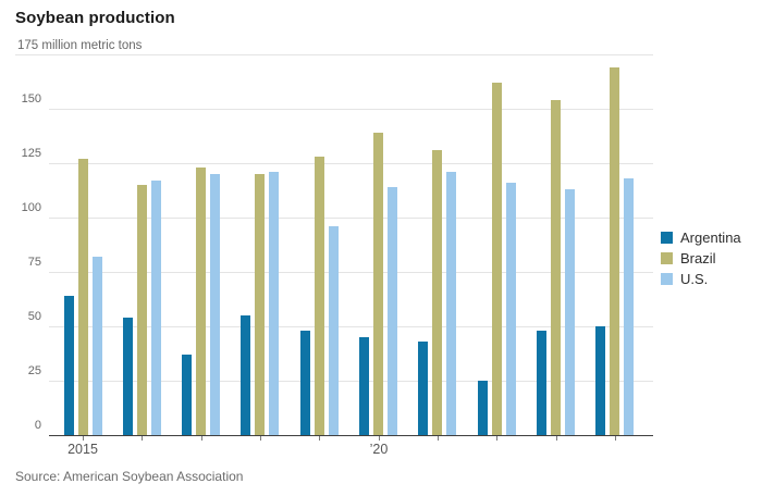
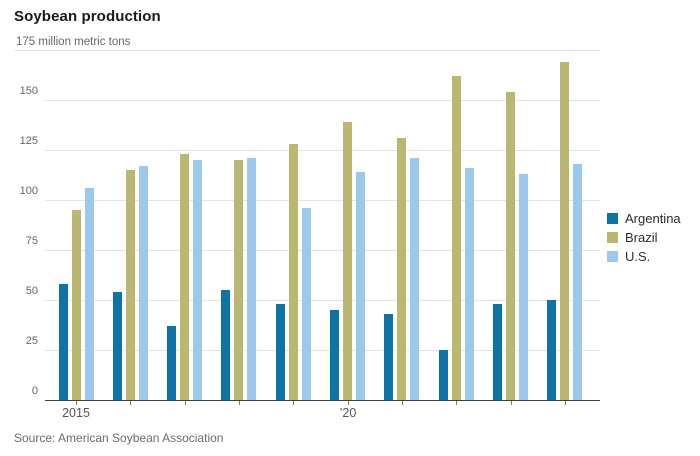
Argentina/2015: 64 -> 58
Brazil/2015: 127 -> 95
U.S./2015: 82 -> 106
